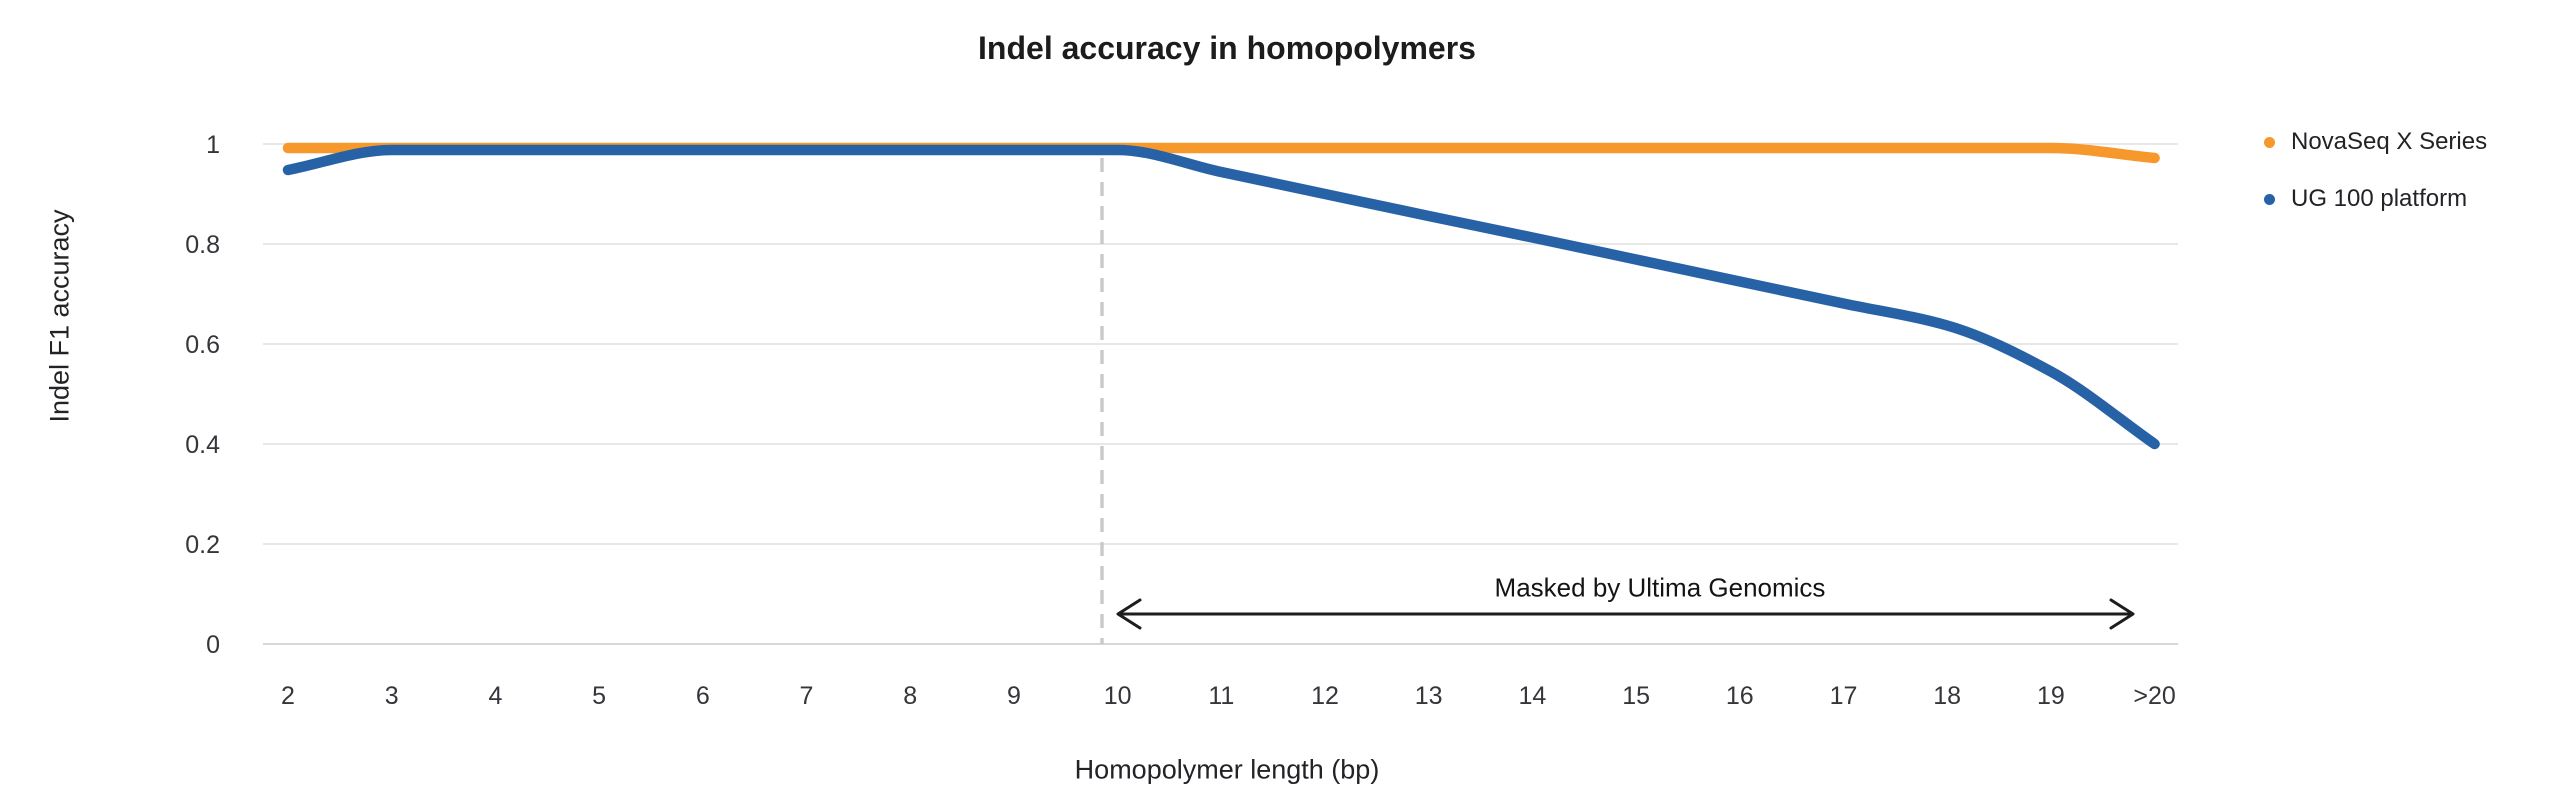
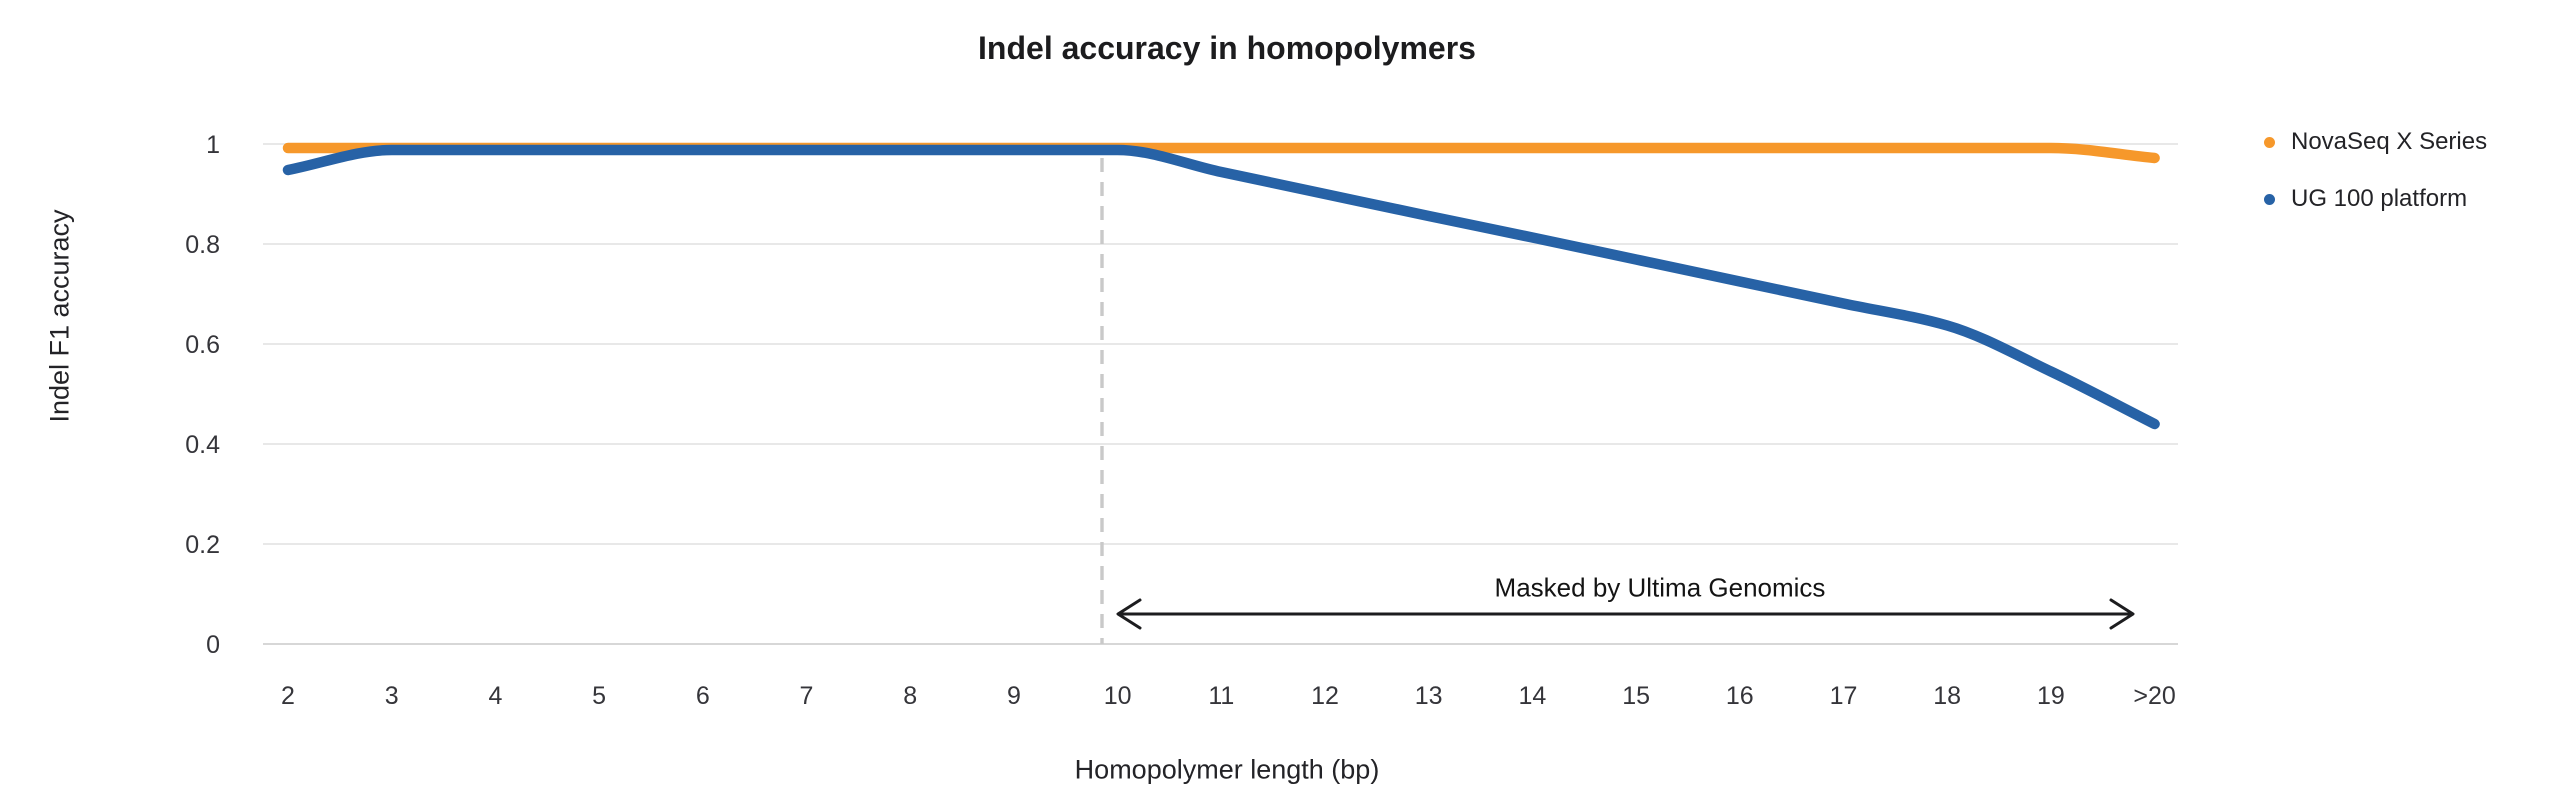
UG 100 platform/>20: 0.40 -> 0.44
